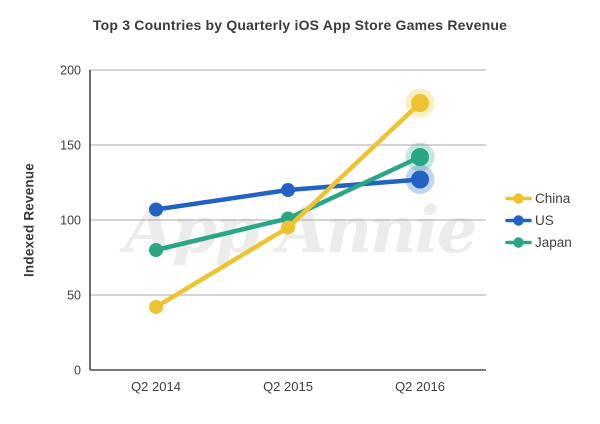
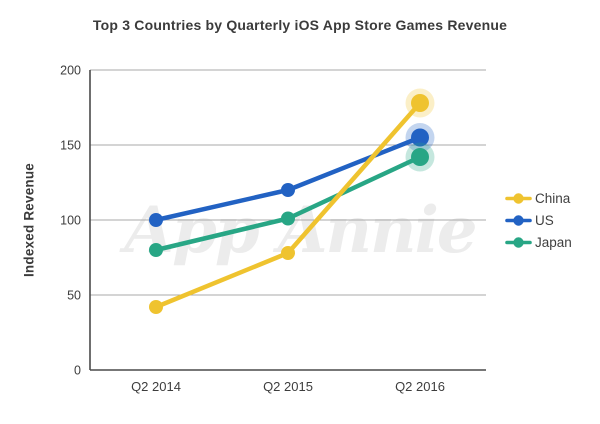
US/Q2 2014: 107 -> 100
China/Q2 2015: 95 -> 78
US/Q2 2016: 127 -> 155
